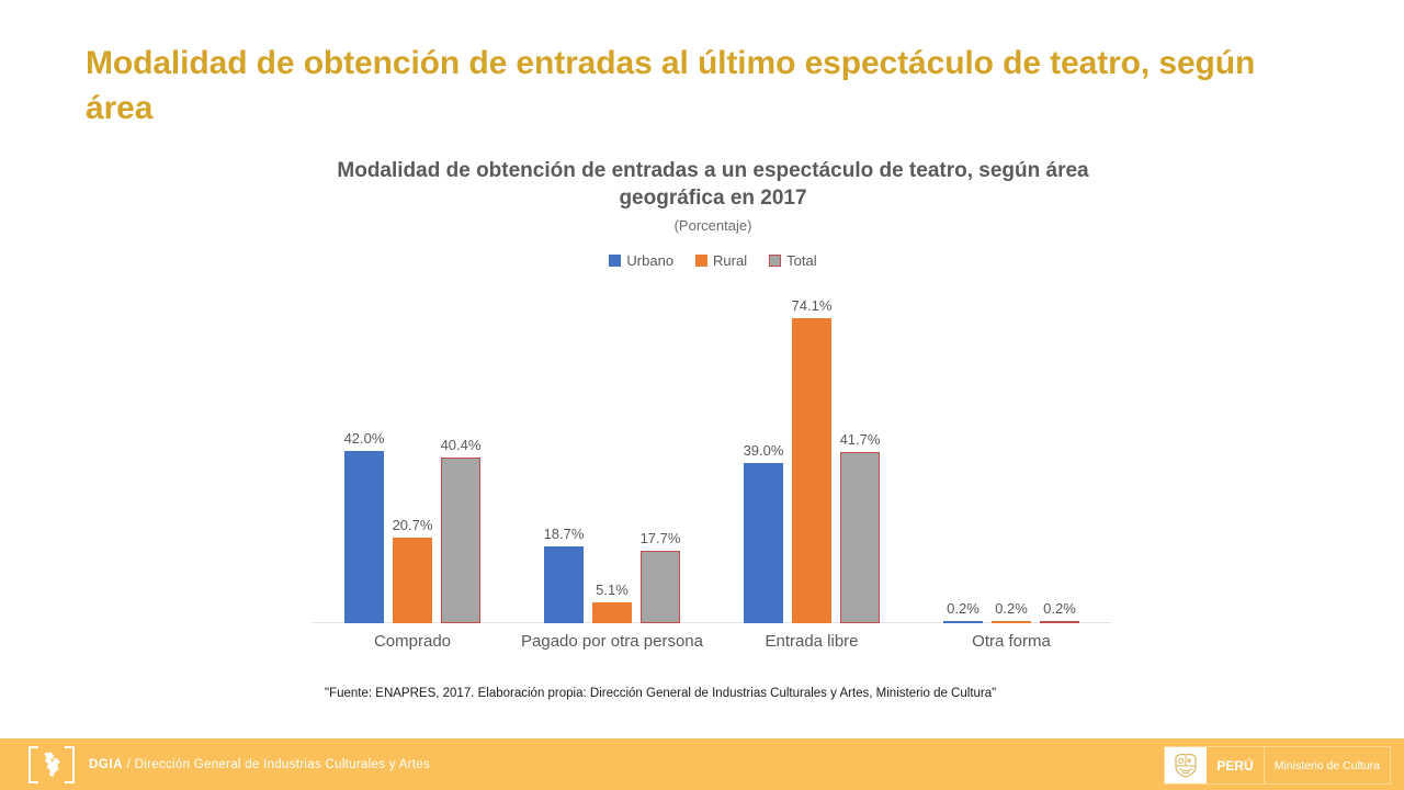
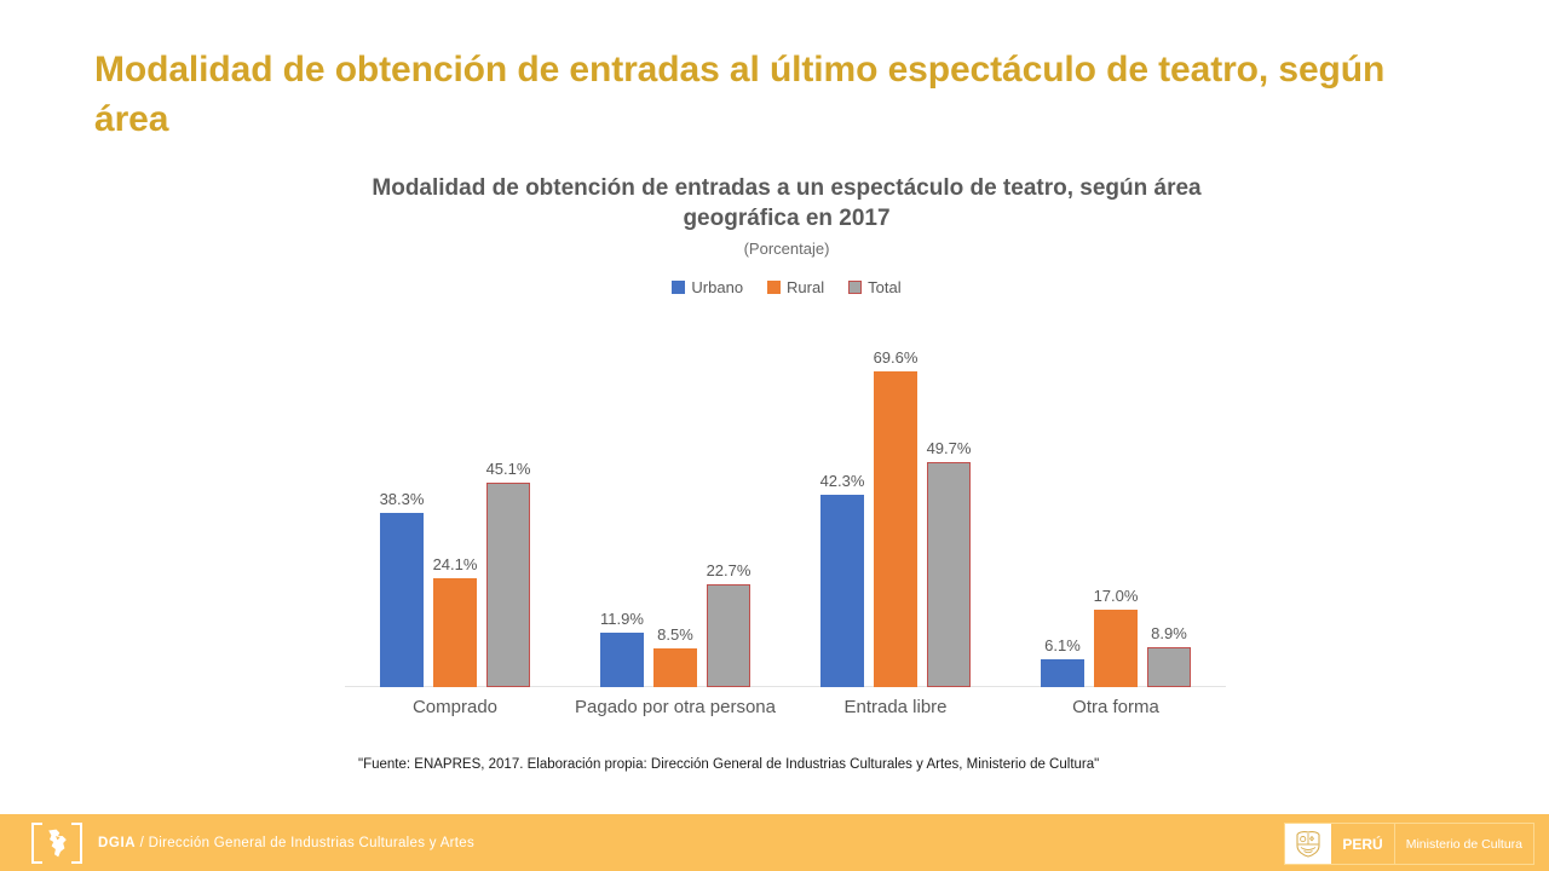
Urbano/Comprado: 42.0% -> 38.3%
Rural/Comprado: 20.7% -> 24.1%
Total/Comprado: 40.4% -> 45.1%
Urbano/Pagado por otra persona: 18.7% -> 11.9%
Rural/Pagado por otra persona: 5.1% -> 8.5%
Total/Pagado por otra persona: 17.7% -> 22.7%
Urbano/Entrada libre: 39.0% -> 42.3%
Rural/Entrada libre: 74.1% -> 69.6%
Total/Entrada libre: 41.7% -> 49.7%
Urbano/Otra forma: 0.2% -> 6.1%
Rural/Otra forma: 0.2% -> 17.0%
Total/Otra forma: 0.2% -> 8.9%
